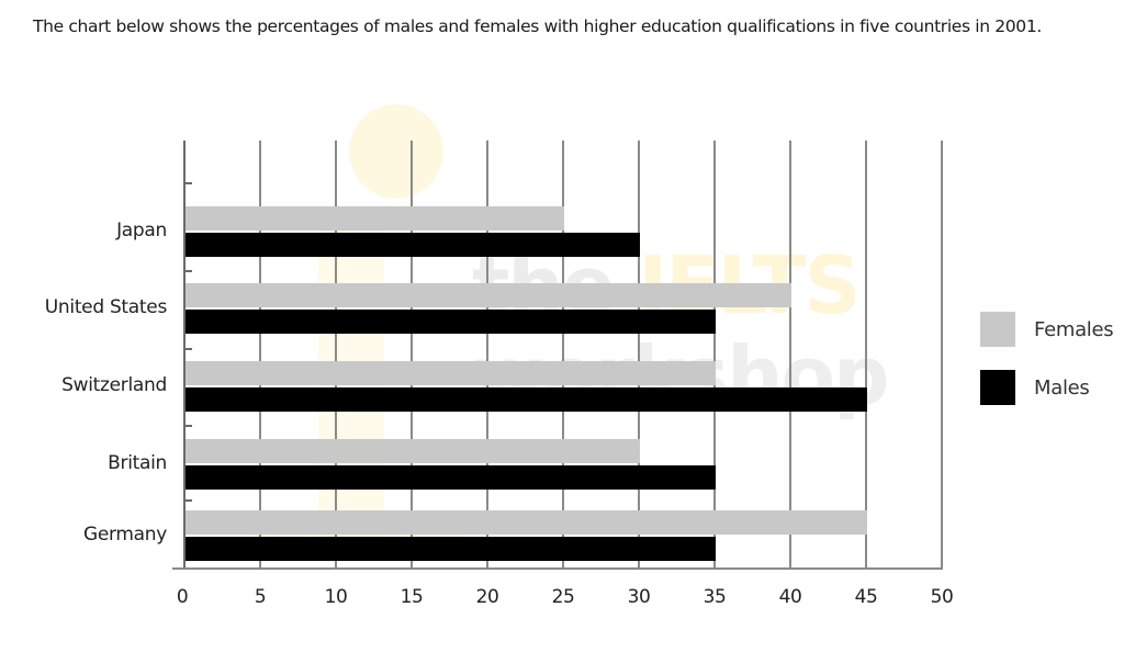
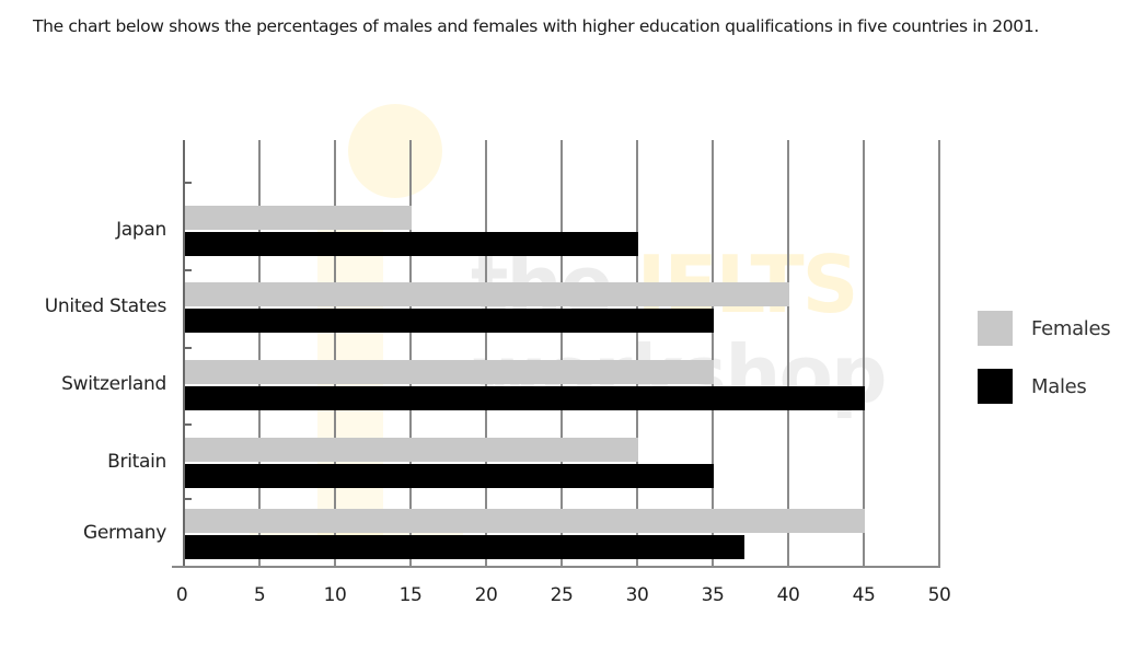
Females/Japan: 25 -> 15
Males/Germany: 35 -> 37
